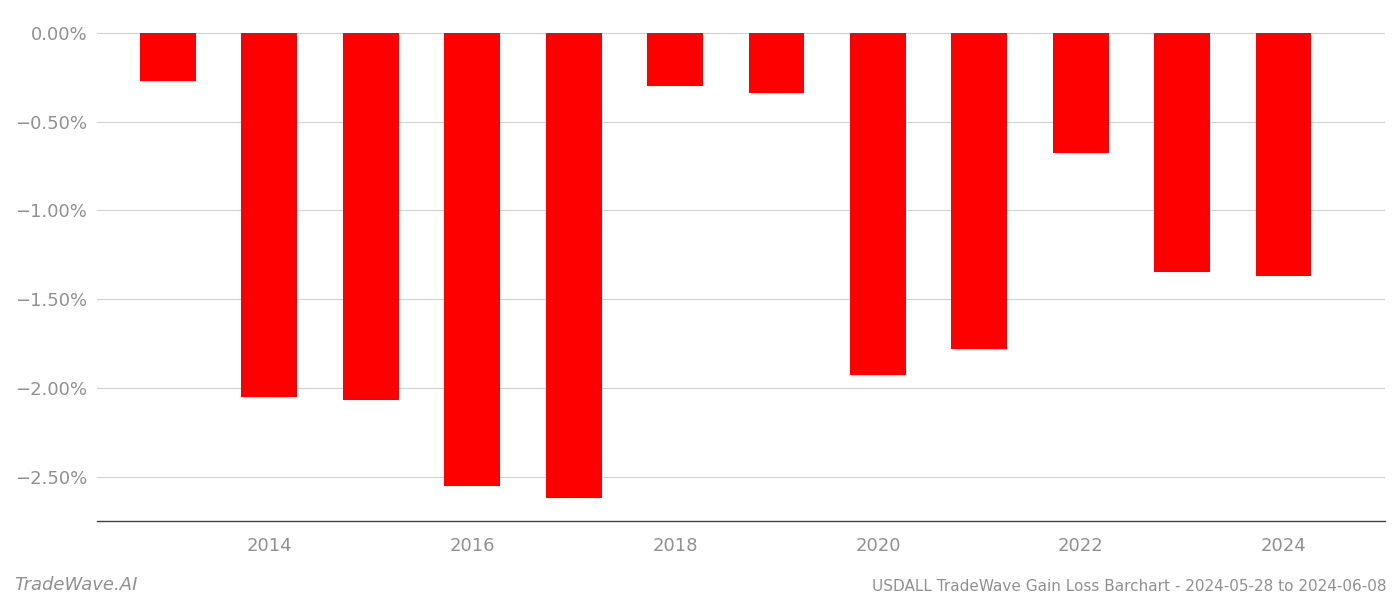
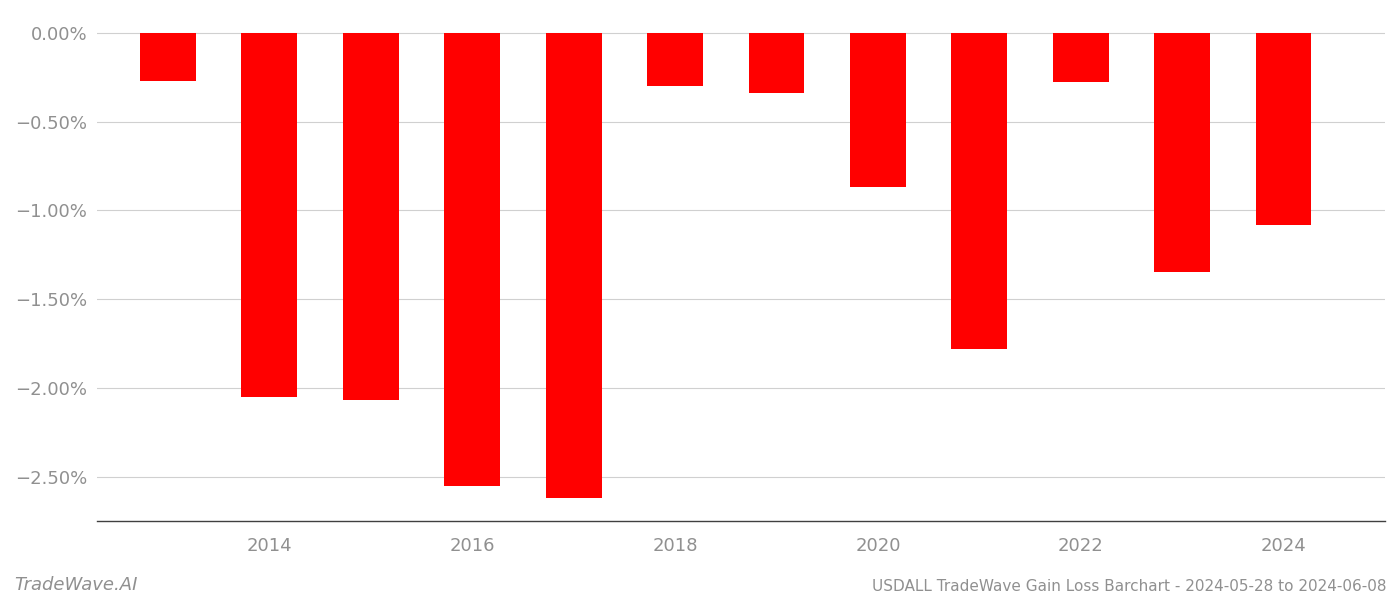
2020: -1.93% -> -0.87%
2022: -0.68% -> -0.28%
2024: -1.37% -> -1.08%
